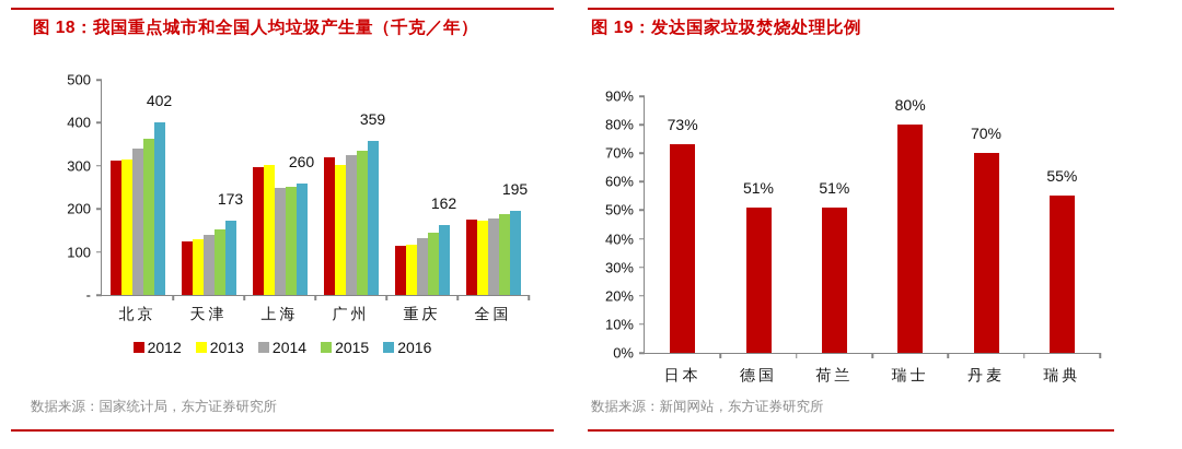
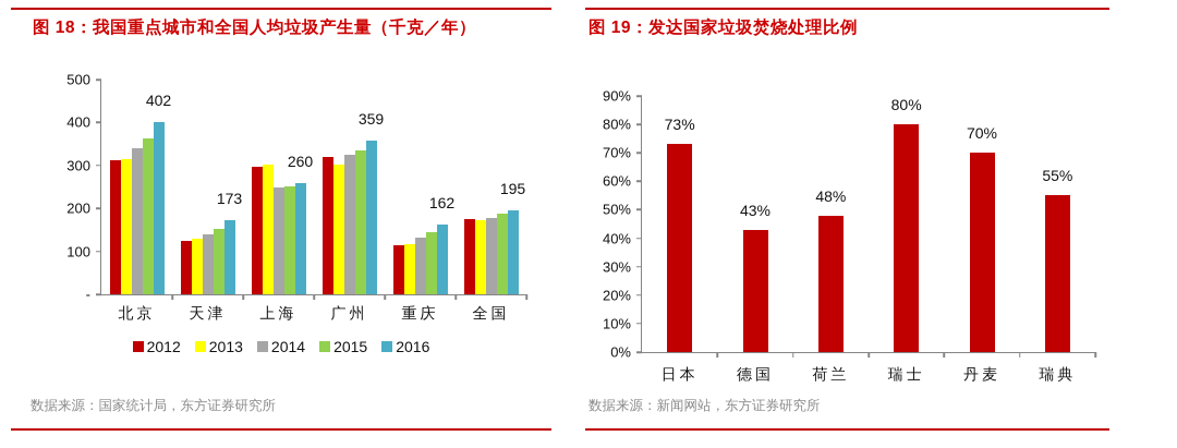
图 19：发达国家垃圾焚烧处理比例/德国: 51% -> 43%
图 19：发达国家垃圾焚烧处理比例/荷兰: 51% -> 48%
